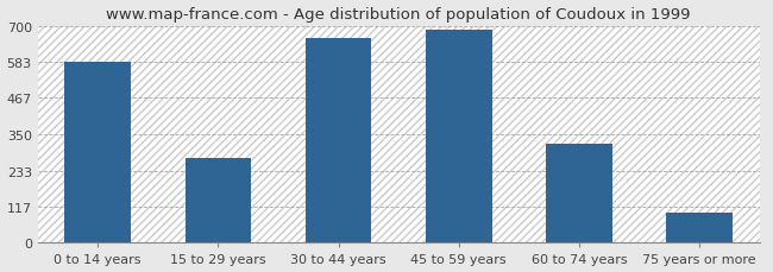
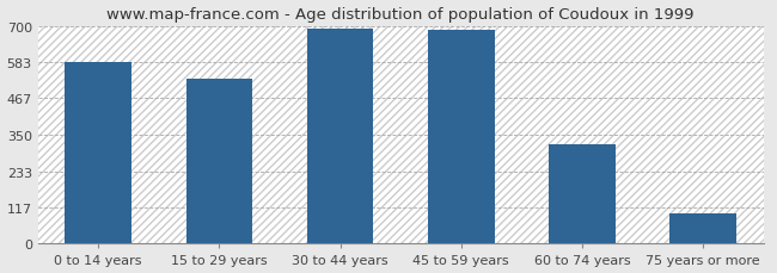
15 to 29 years: 275 -> 530
30 to 44 years: 660 -> 690
